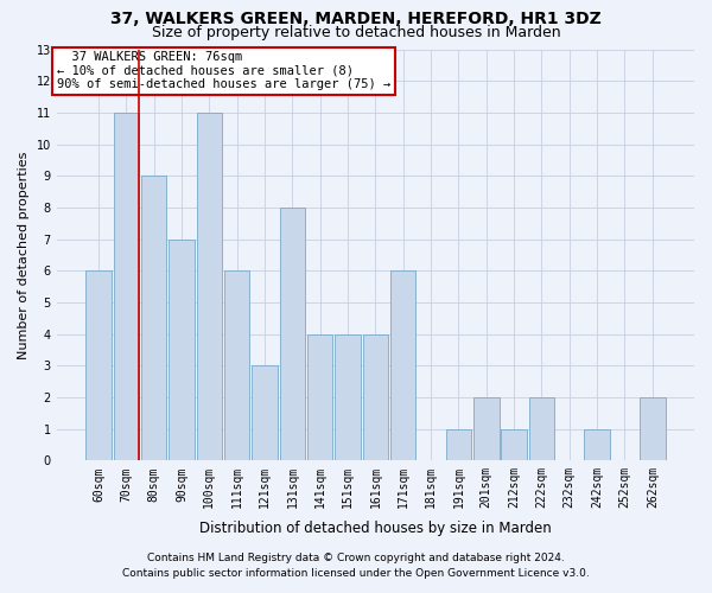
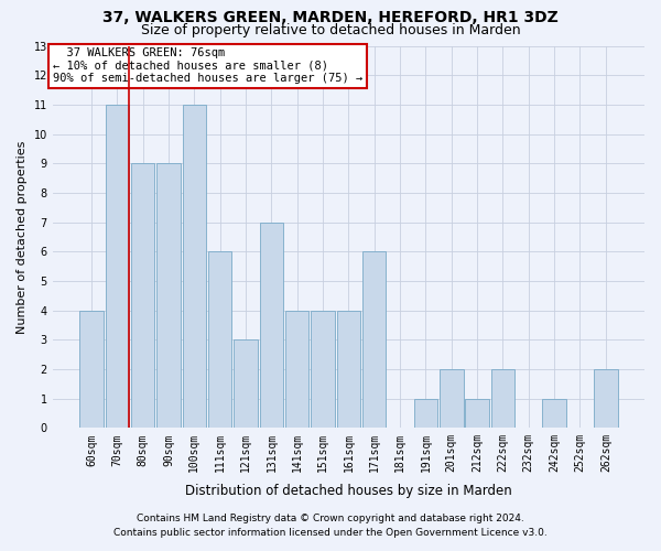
60sqm: 6 -> 4
90sqm: 7 -> 9
131sqm: 8 -> 7
